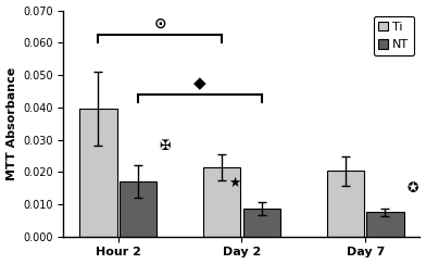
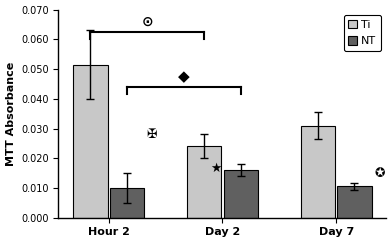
Ti/Hour 2: 0.0395 -> 0.0515
NT/Hour 2: 0.0170 -> 0.0100
Ti/Day 2: 0.0215 -> 0.0240
NT/Day 2: 0.0085 -> 0.0160
Ti/Day 7: 0.0203 -> 0.0310
NT/Day 7: 0.0075 -> 0.0105
